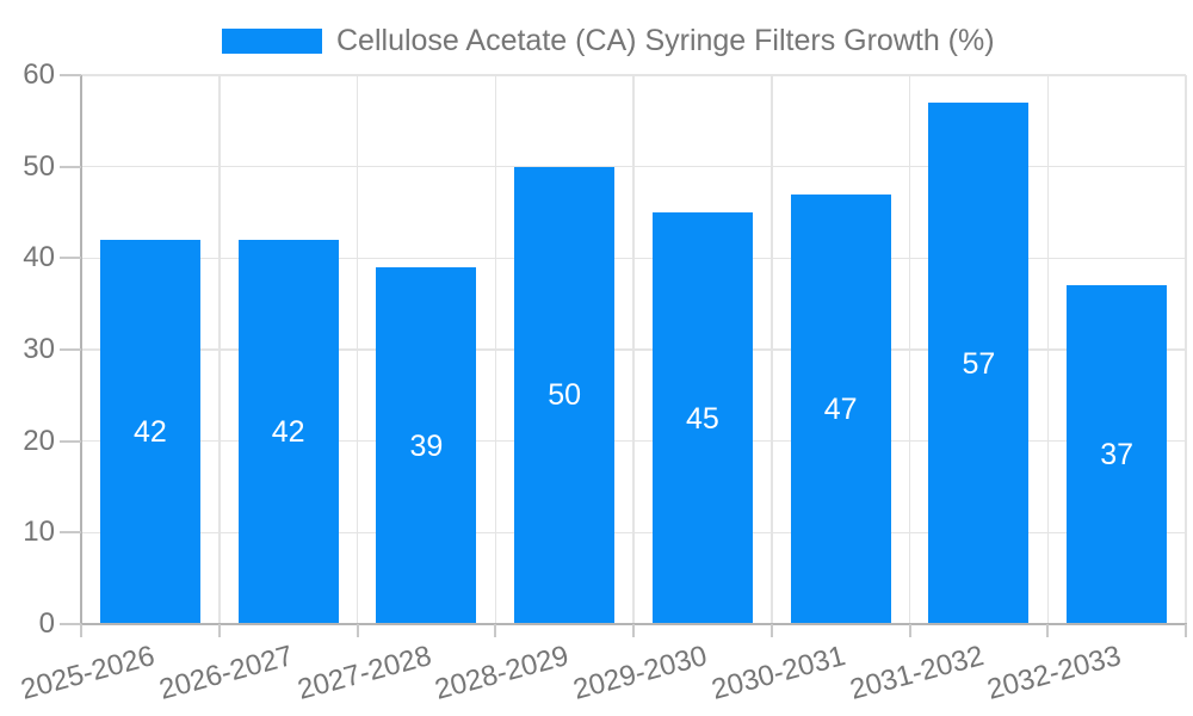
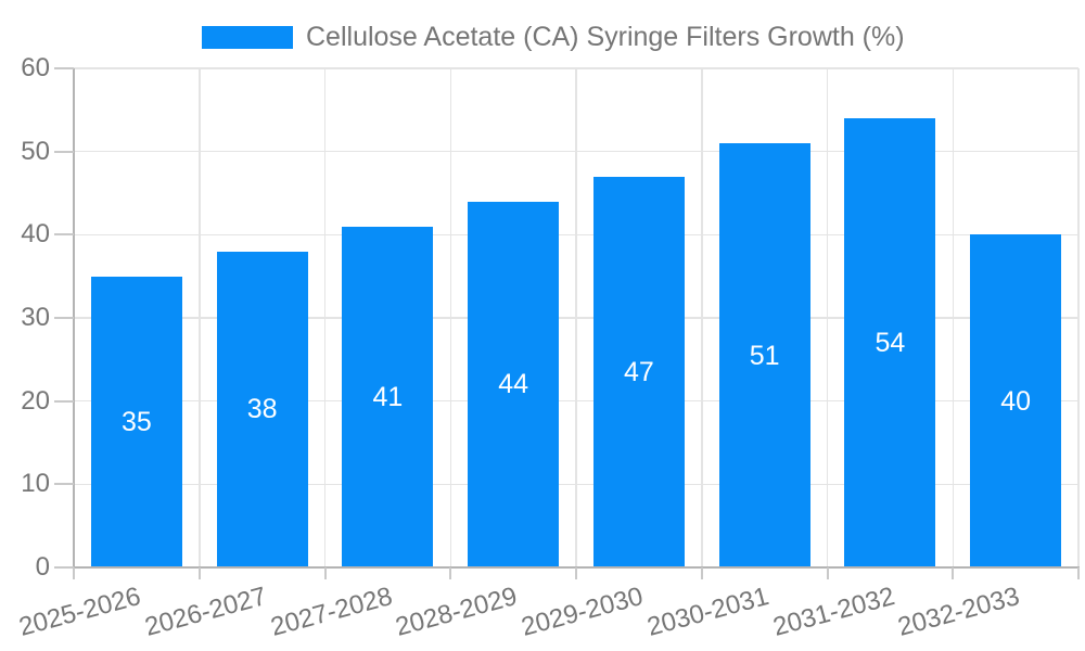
2025-2026: 42 -> 35
2026-2027: 42 -> 38
2027-2028: 39 -> 41
2028-2029: 50 -> 44
2029-2030: 45 -> 47
2030-2031: 47 -> 51
2031-2032: 57 -> 54
2032-2033: 37 -> 40
